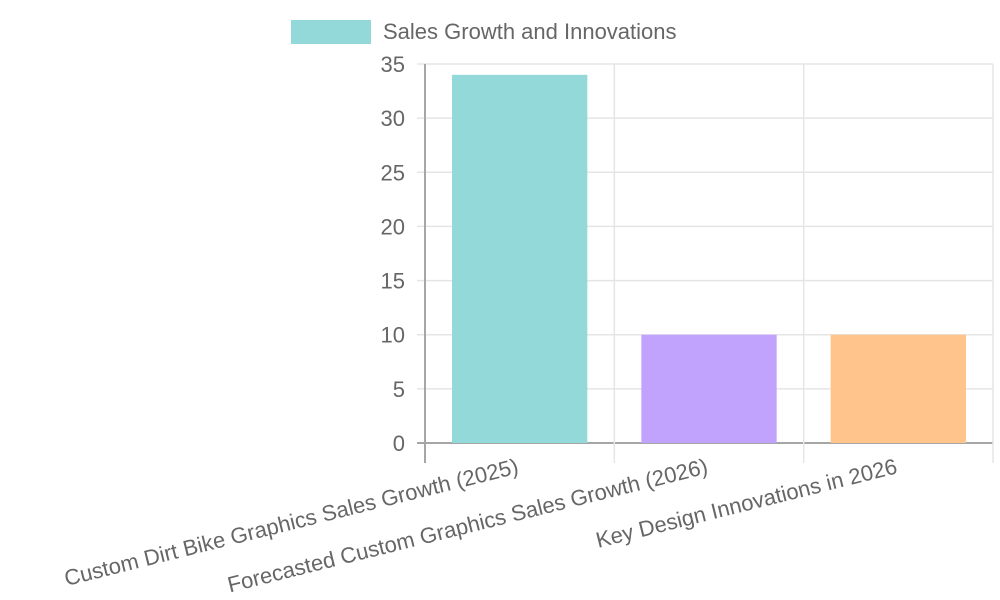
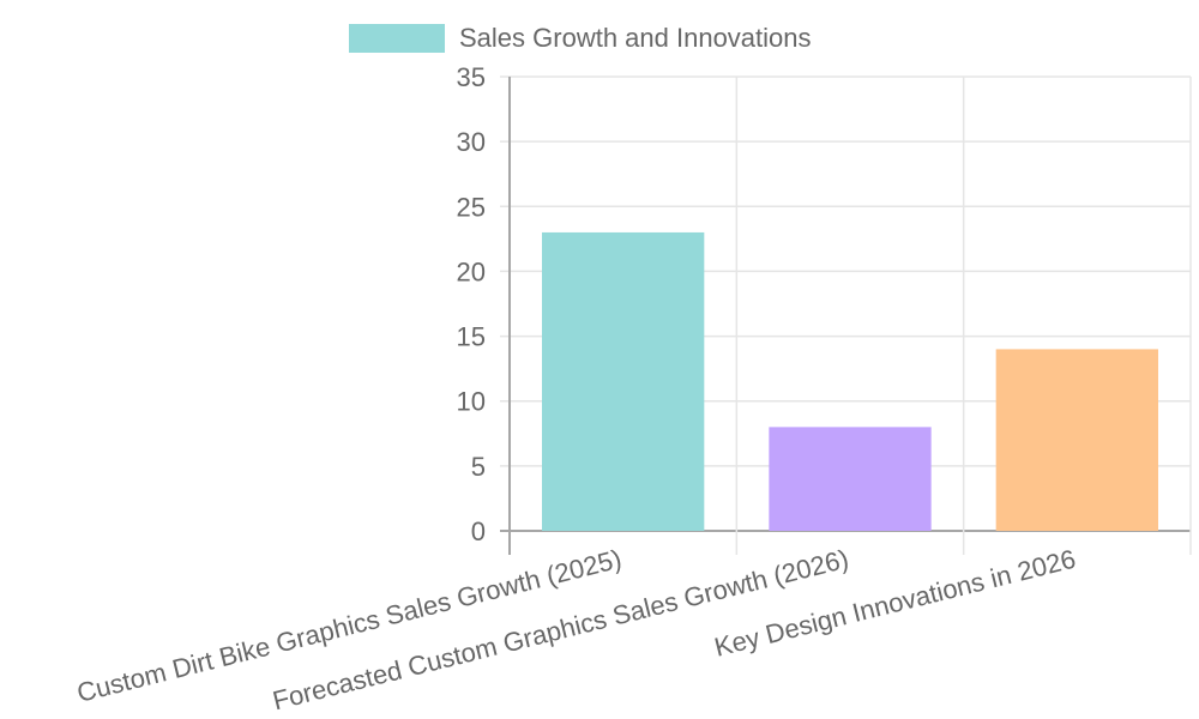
Custom Dirt Bike Graphics Sales Growth (2025): 34 -> 23
Forecasted Custom Graphics Sales Growth (2026): 10 -> 8
Key Design Innovations in 2026: 10 -> 14
